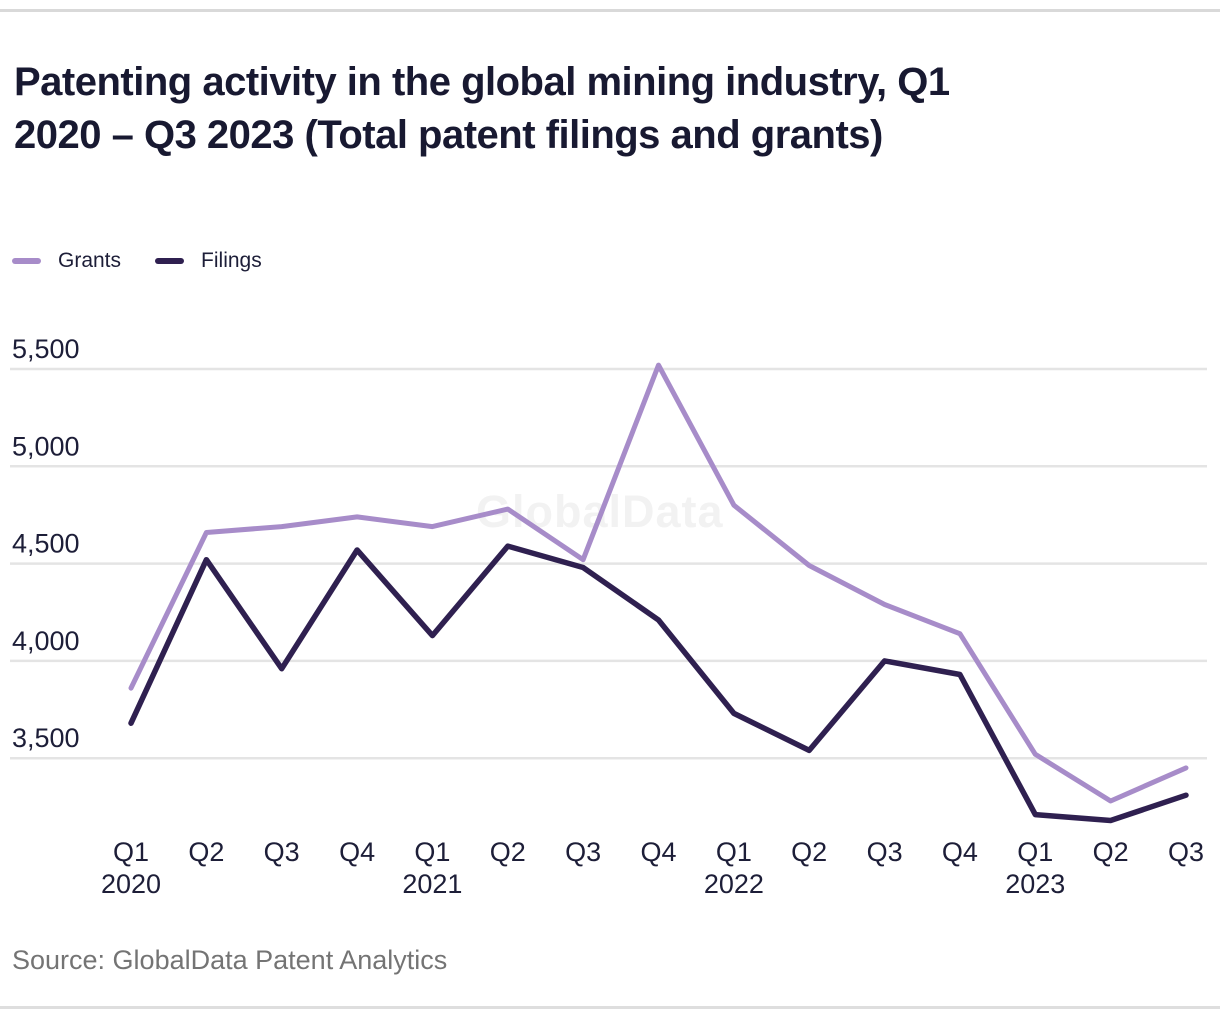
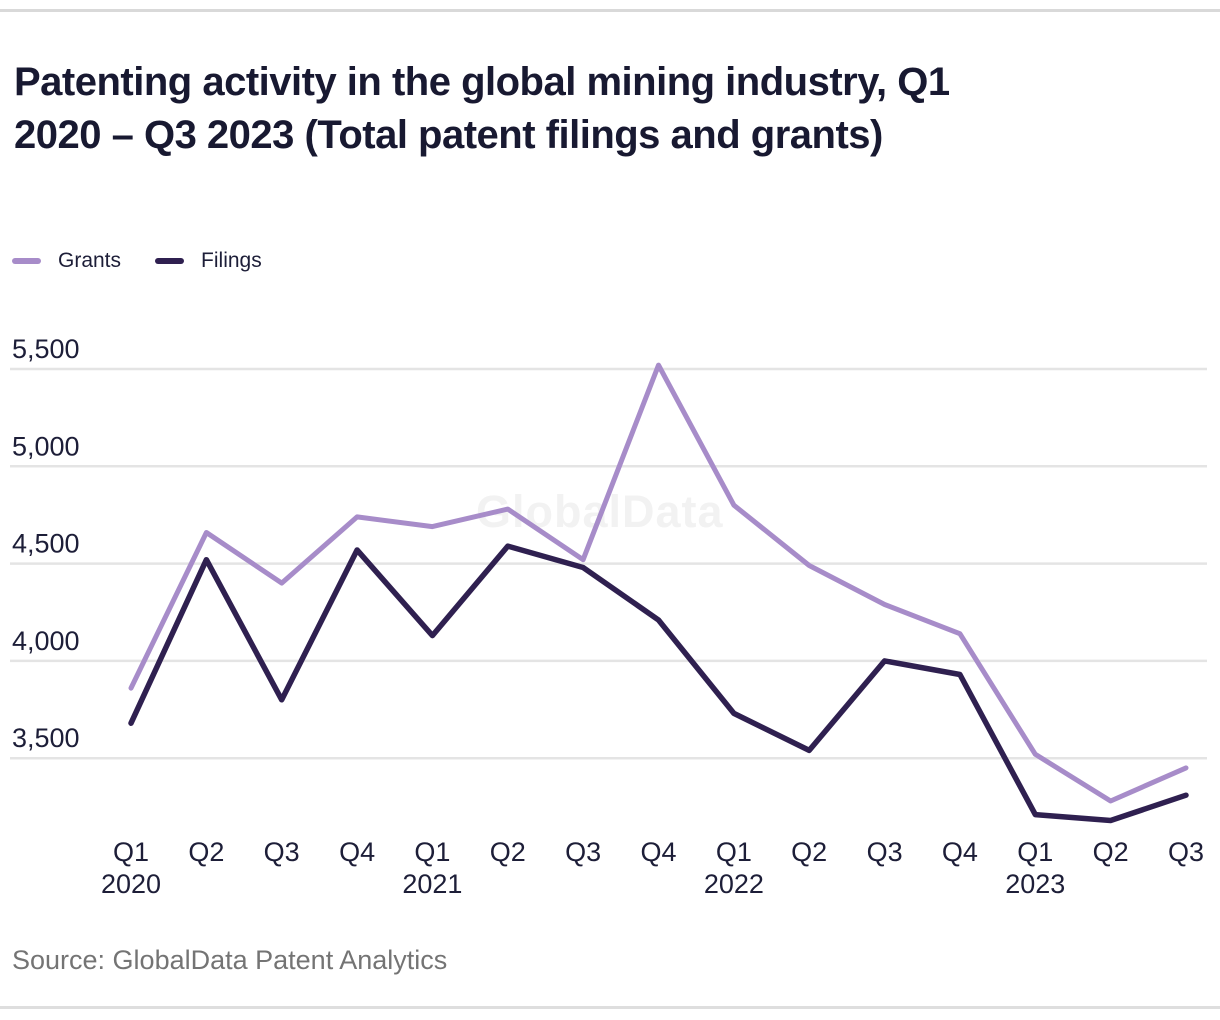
Grants/Q3 2020: 4690 -> 4400
Filings/Q3 2020: 3960 -> 3800
